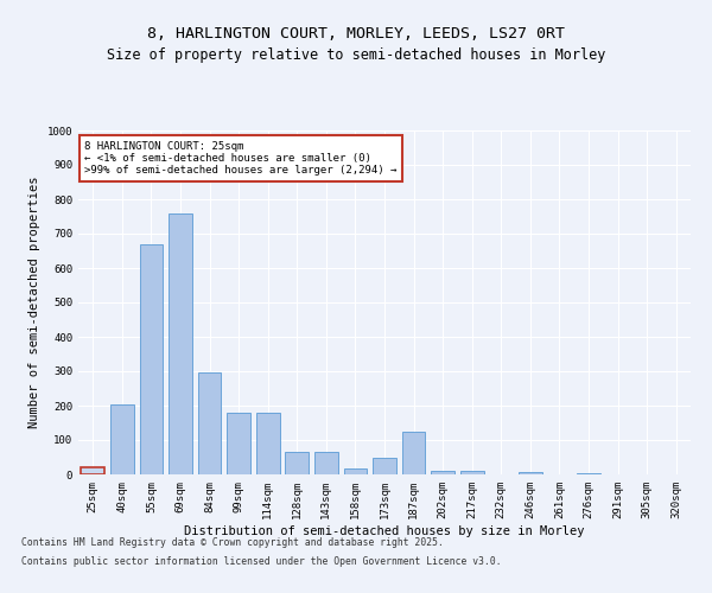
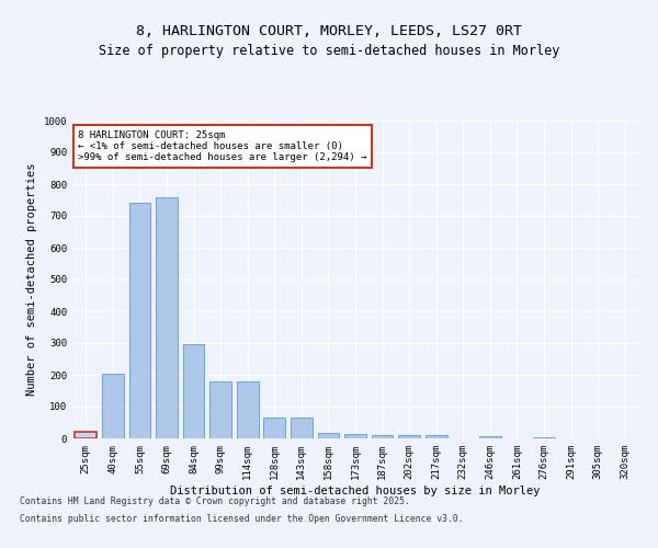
55sqm: 670 -> 740
173sqm: 50 -> 15
187sqm: 125 -> 12
